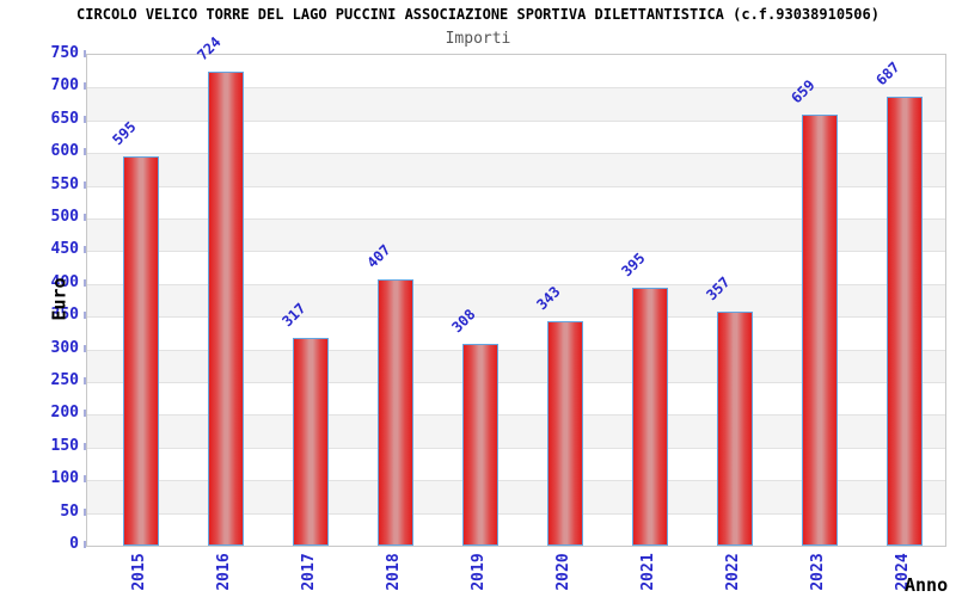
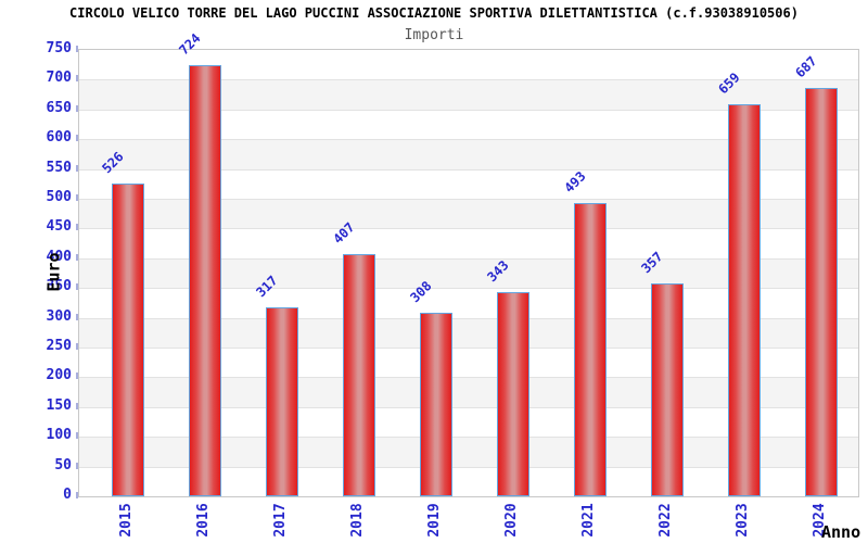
2015: 595 -> 526
2021: 395 -> 493
